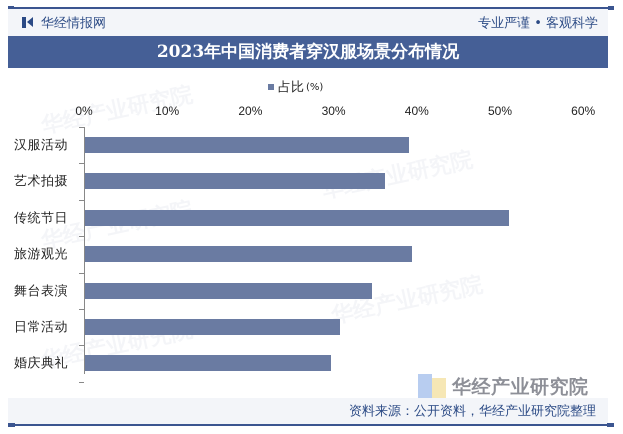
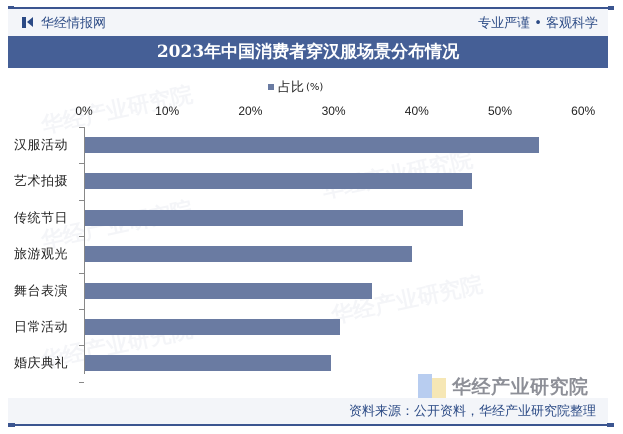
汉服活动: 39% -> 55%
艺术拍摄: 36% -> 46%
传统节日: 51% -> 45%
